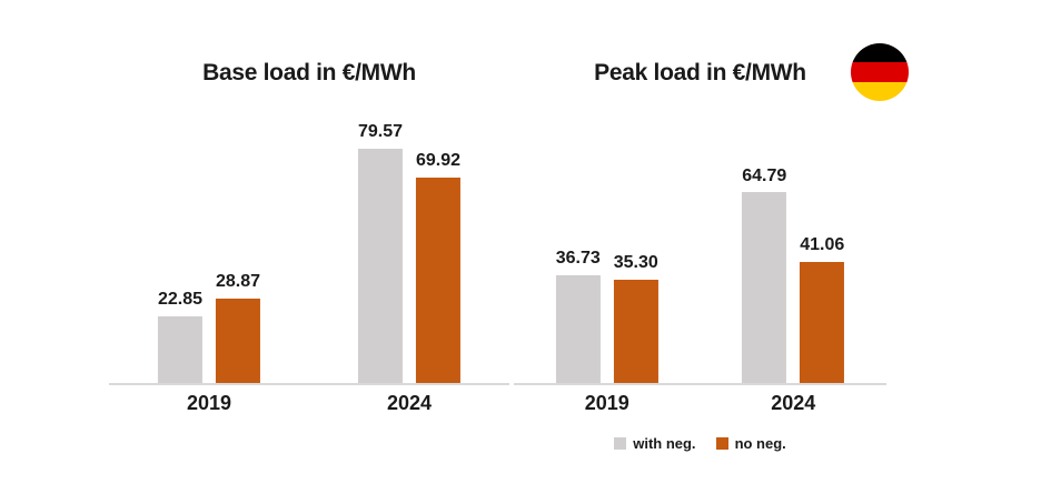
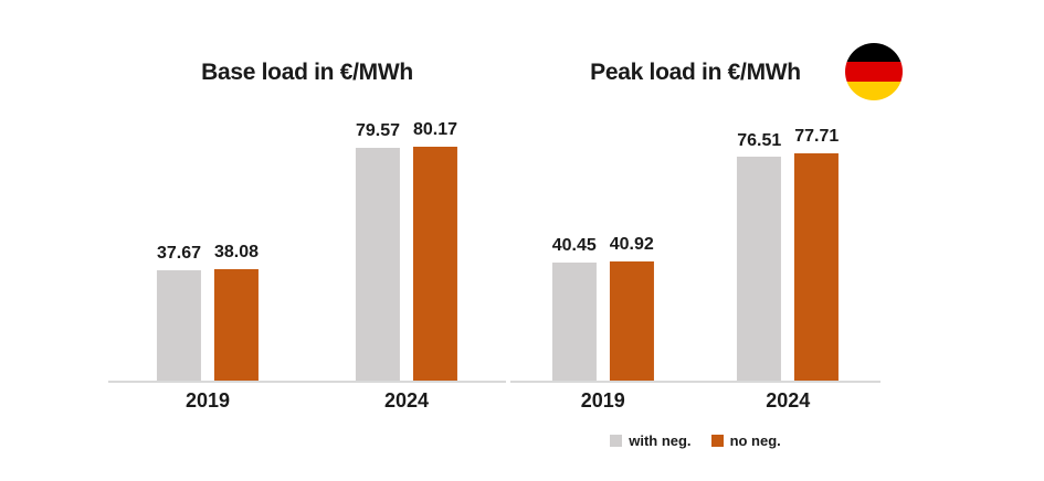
Base load in €/MWh/with neg./2019: 22.85 -> 37.67
Base load in €/MWh/no neg./2019: 28.87 -> 38.08
Base load in €/MWh/no neg./2024: 69.92 -> 80.17
Peak load in €/MWh/with neg./2019: 36.73 -> 40.45
Peak load in €/MWh/no neg./2019: 35.30 -> 40.92
Peak load in €/MWh/with neg./2024: 64.79 -> 76.51
Peak load in €/MWh/no neg./2024: 41.06 -> 77.71
